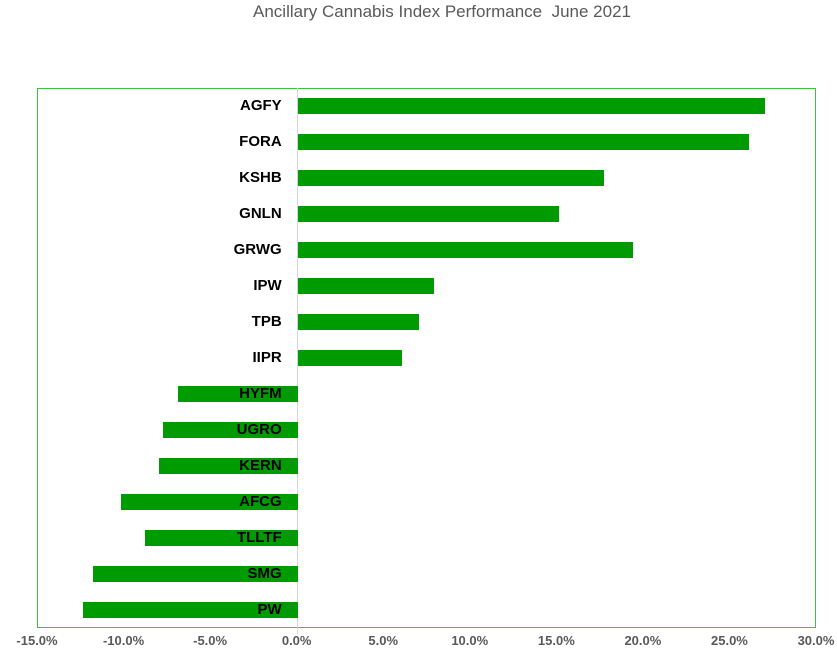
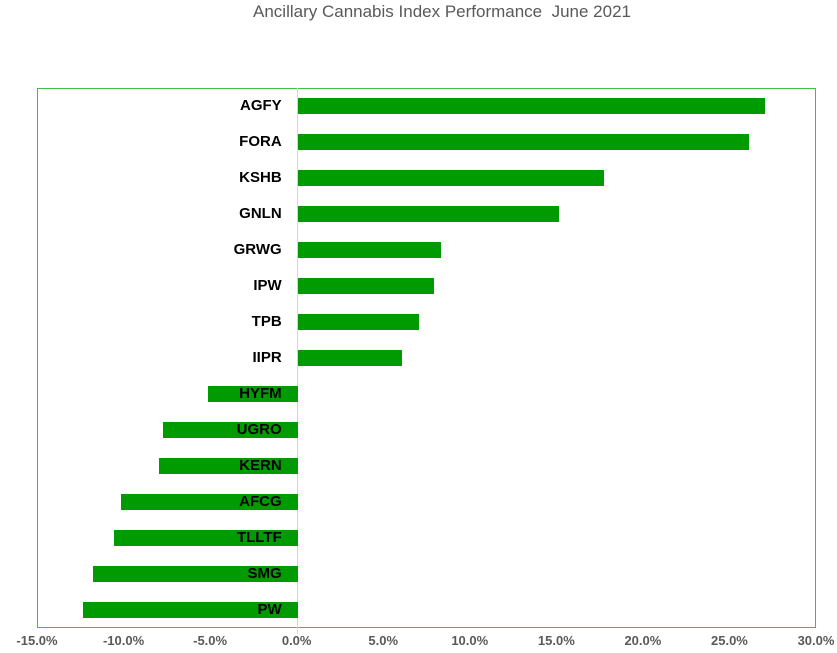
GRWG: 19.4% -> 8.3%
HYFM: -6.9% -> -5.2%
TLLTF: -8.8% -> -10.6%
